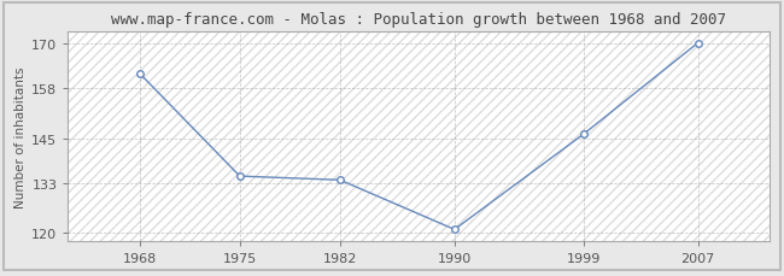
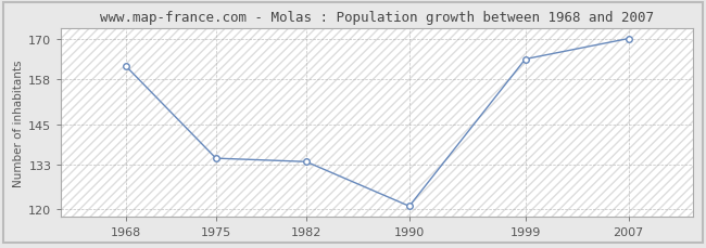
1999: 146 -> 164
